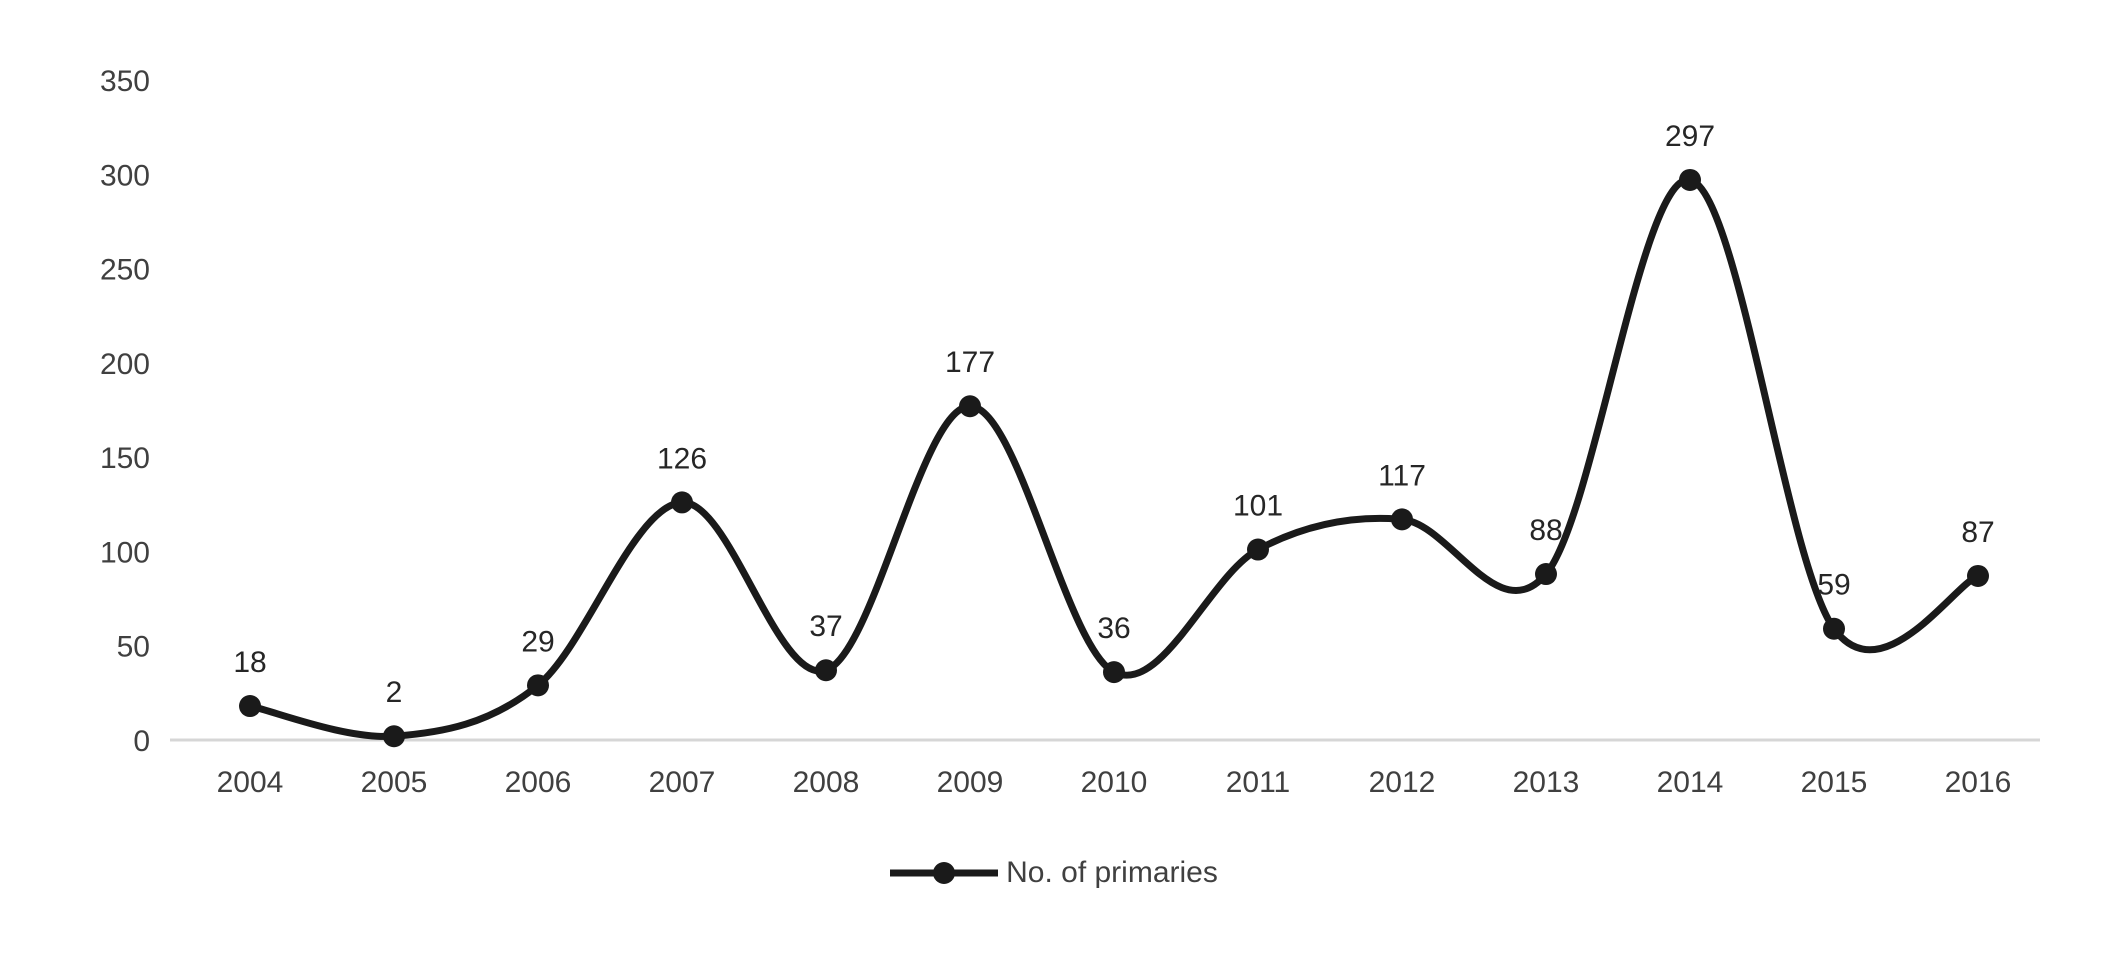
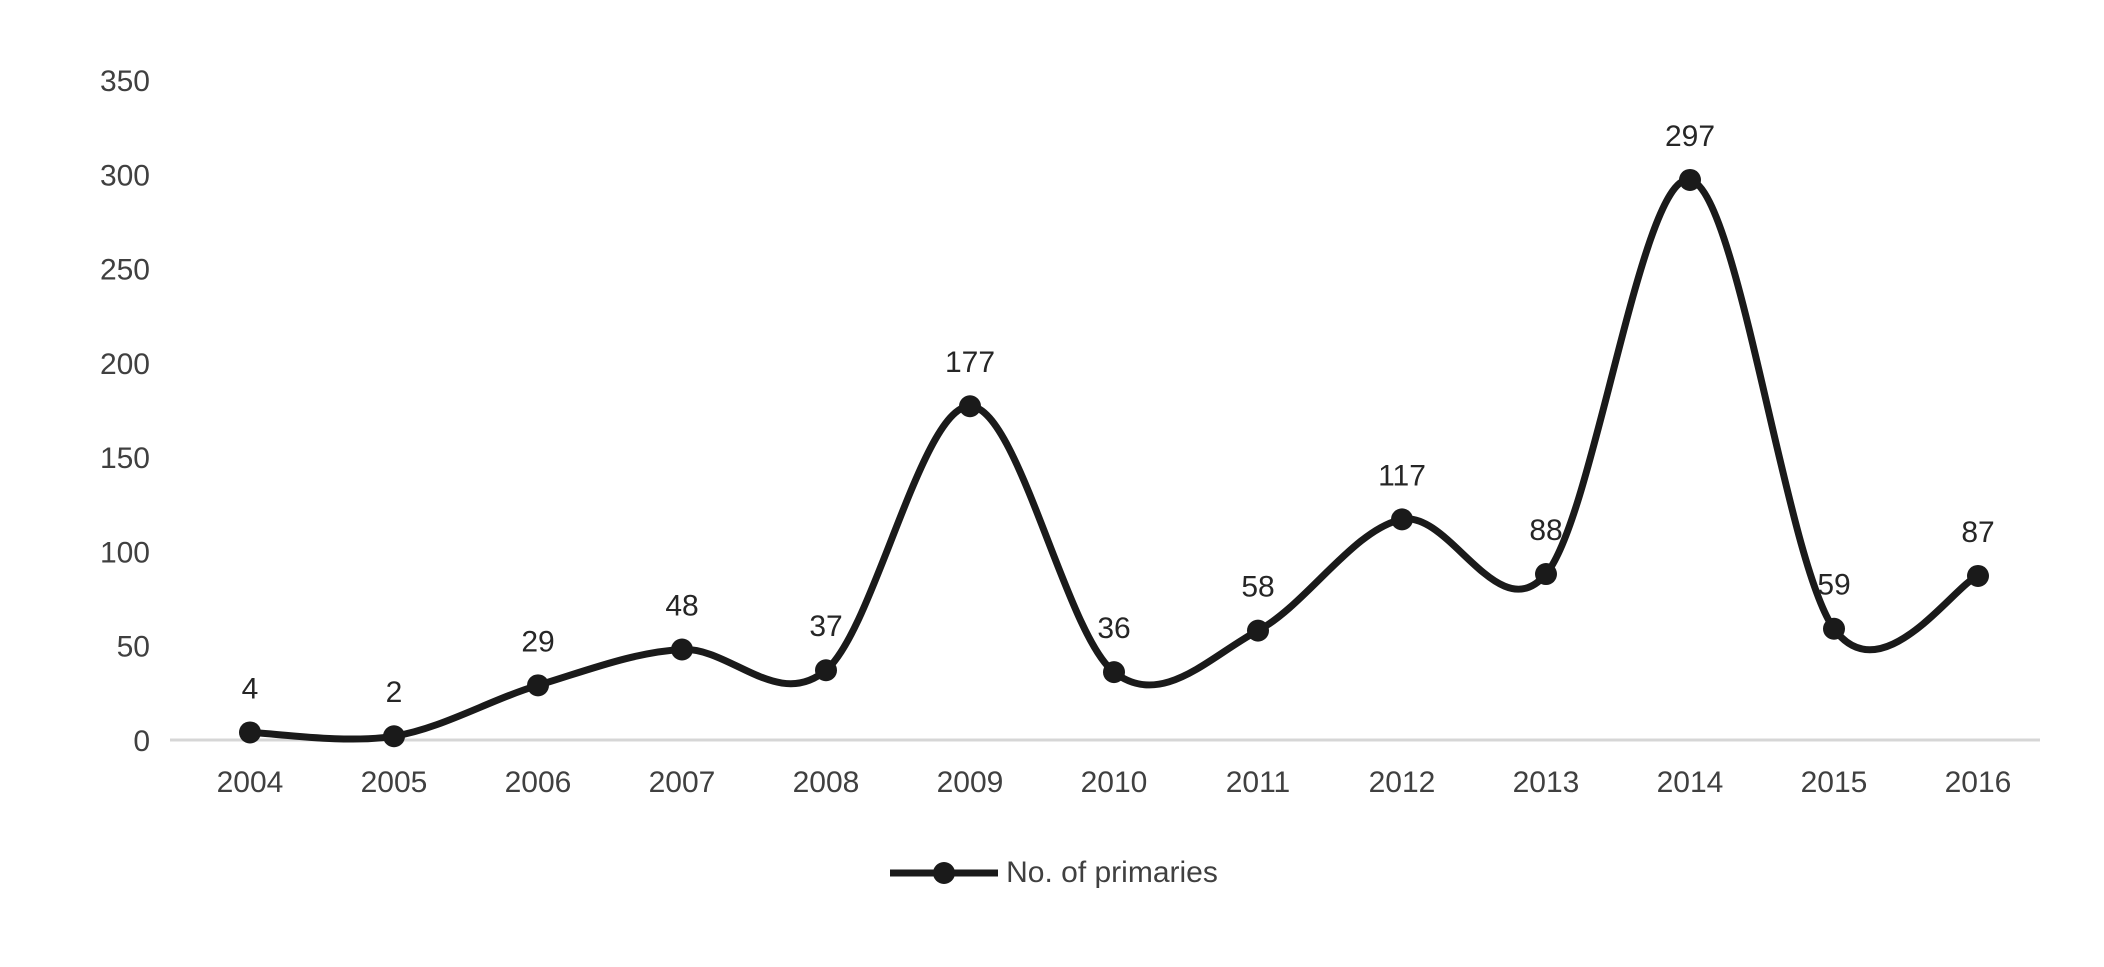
2004: 18 -> 4
2007: 126 -> 48
2011: 101 -> 58
